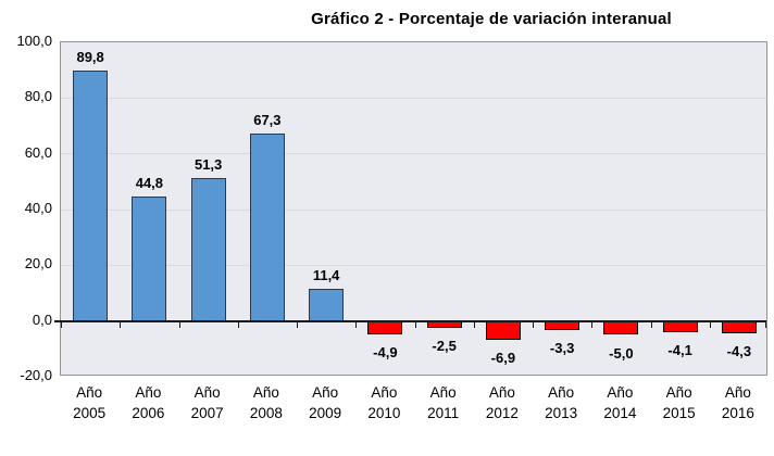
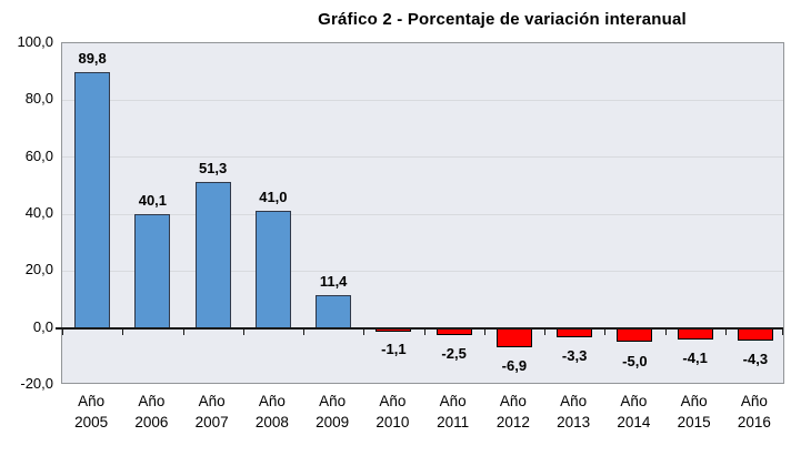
Año 2006: 44,8 -> 40,1
Año 2008: 67,3 -> 41,0
Año 2010: -4,9 -> -1,1
